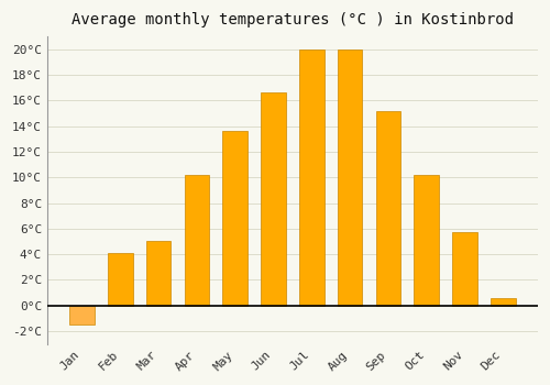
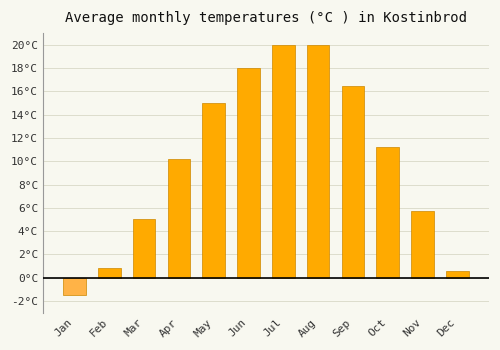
Feb: 4.1°C -> 0.8°C
May: 13.6°C -> 15.0°C
Jun: 16.6°C -> 18.0°C
Sep: 15.2°C -> 16.5°C
Oct: 10.2°C -> 11.2°C
